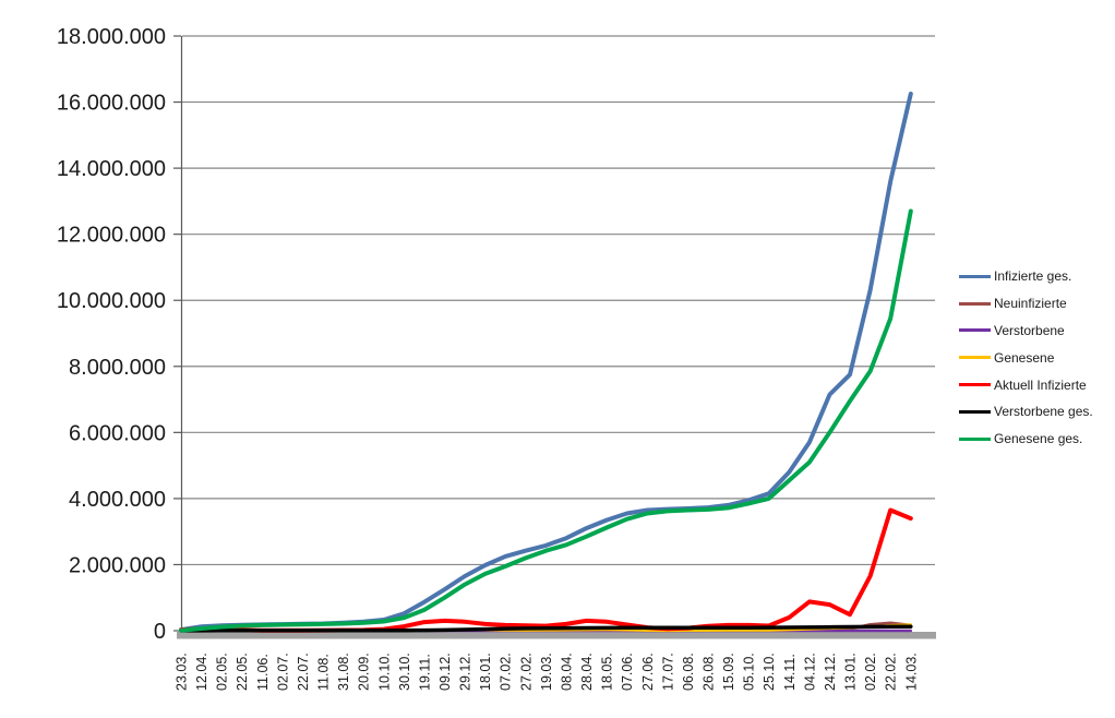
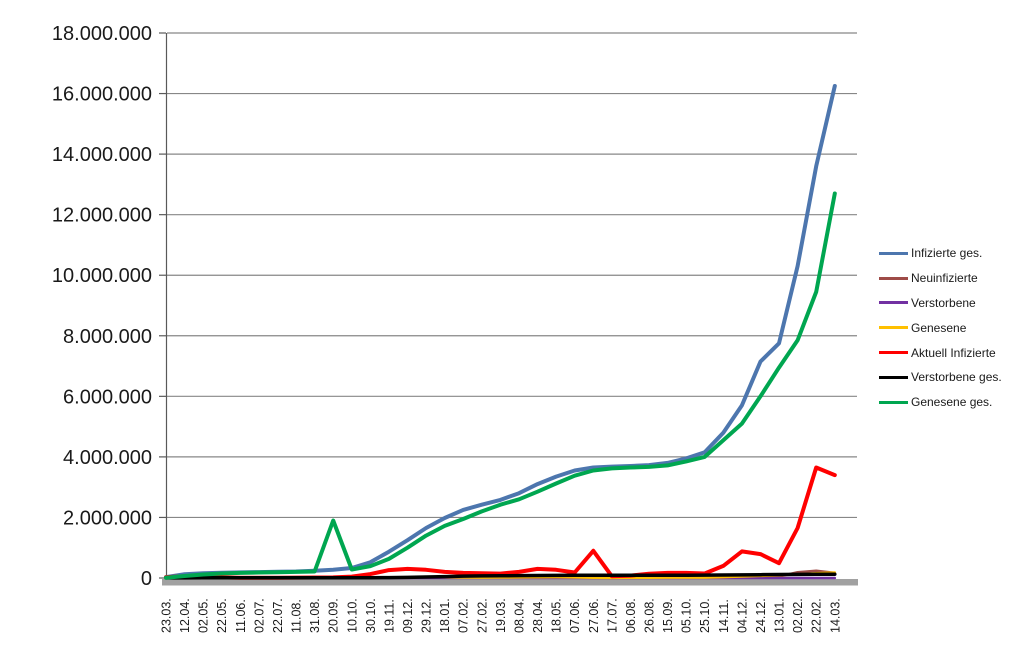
Genesene ges./20.09.: 200000 -> 1900000
Aktuell Infizierte/27.06.: 100000 -> 900000
